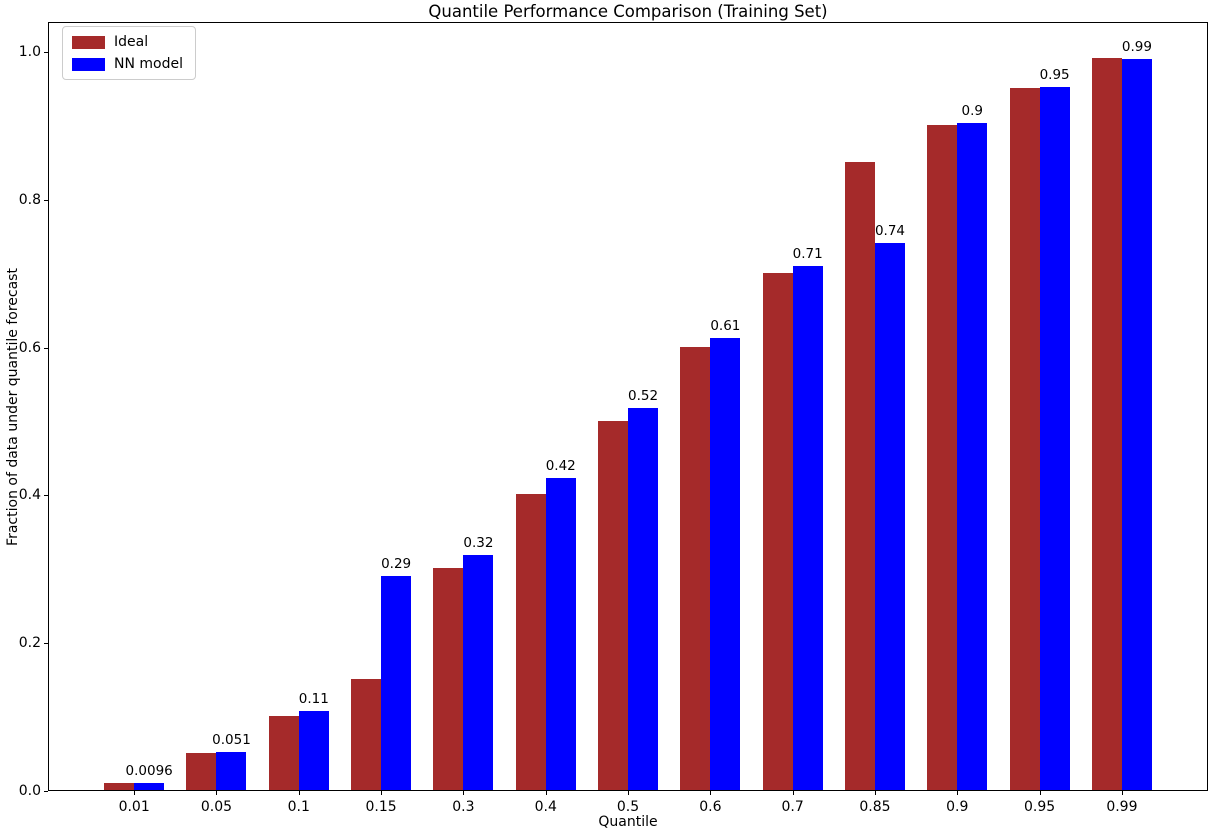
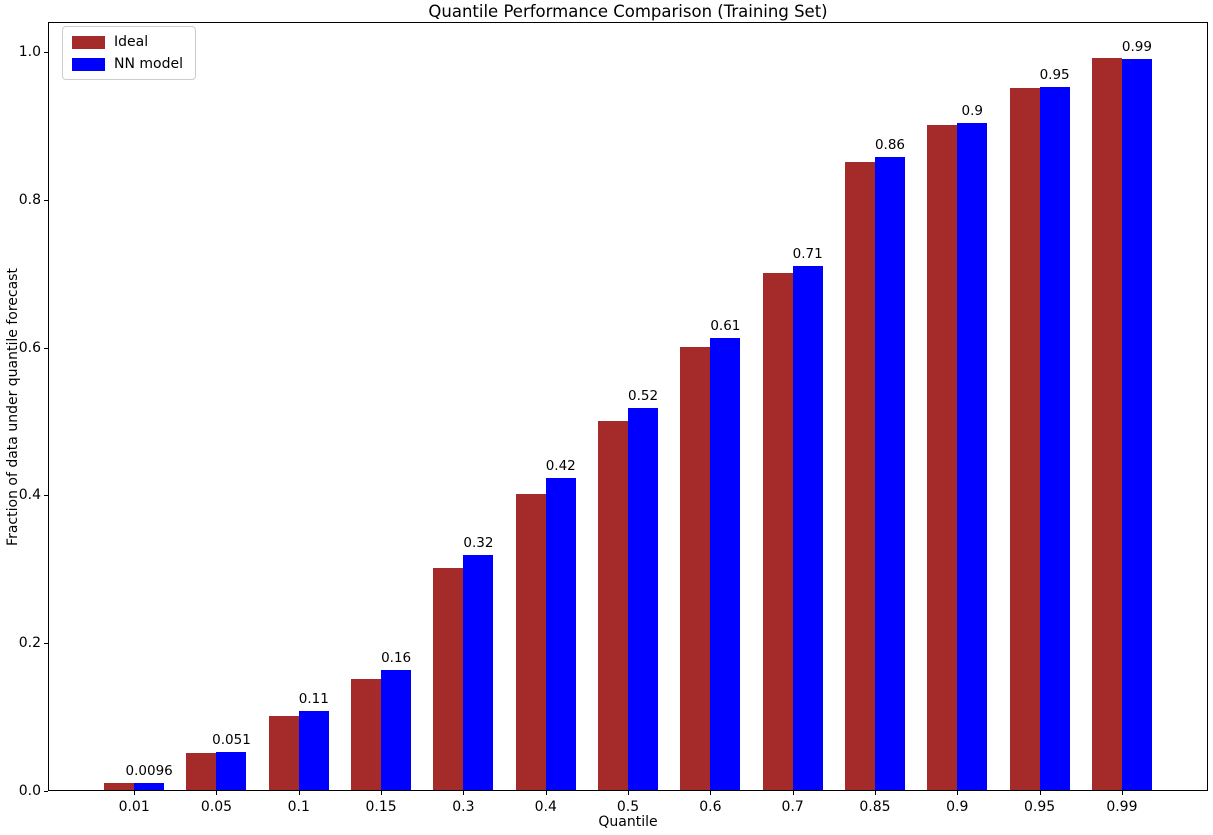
NN model/0.15: 0.29 -> 0.16
NN model/0.85: 0.74 -> 0.86
